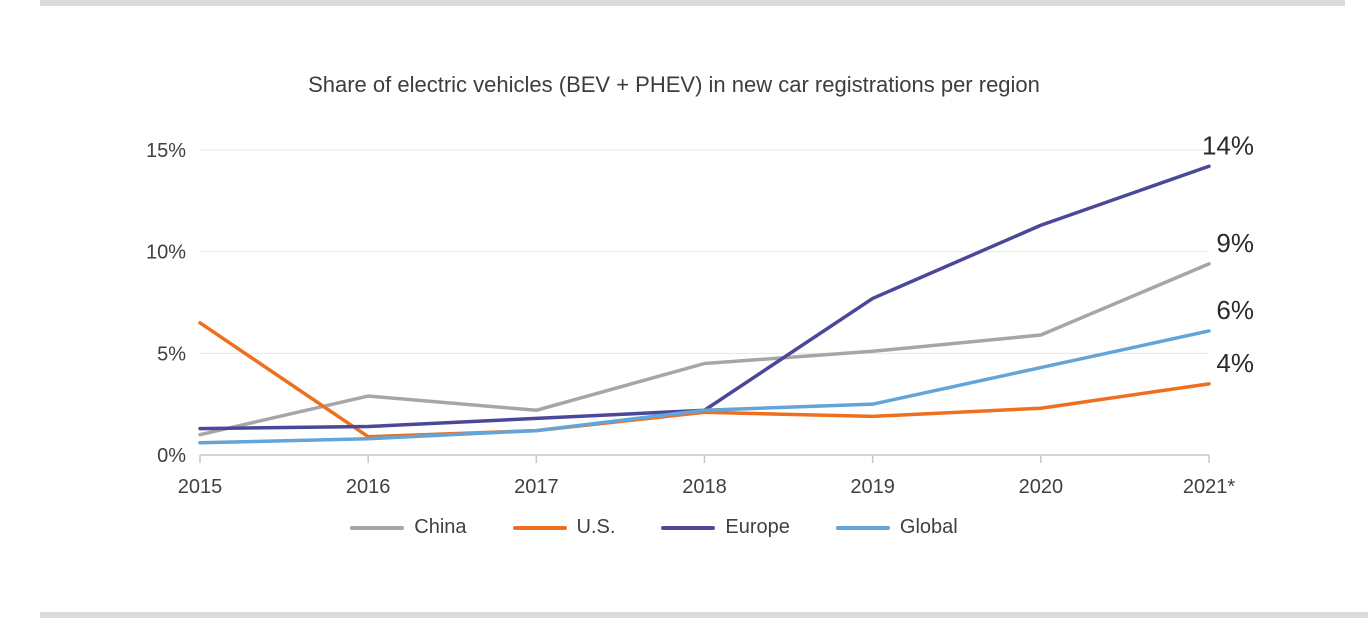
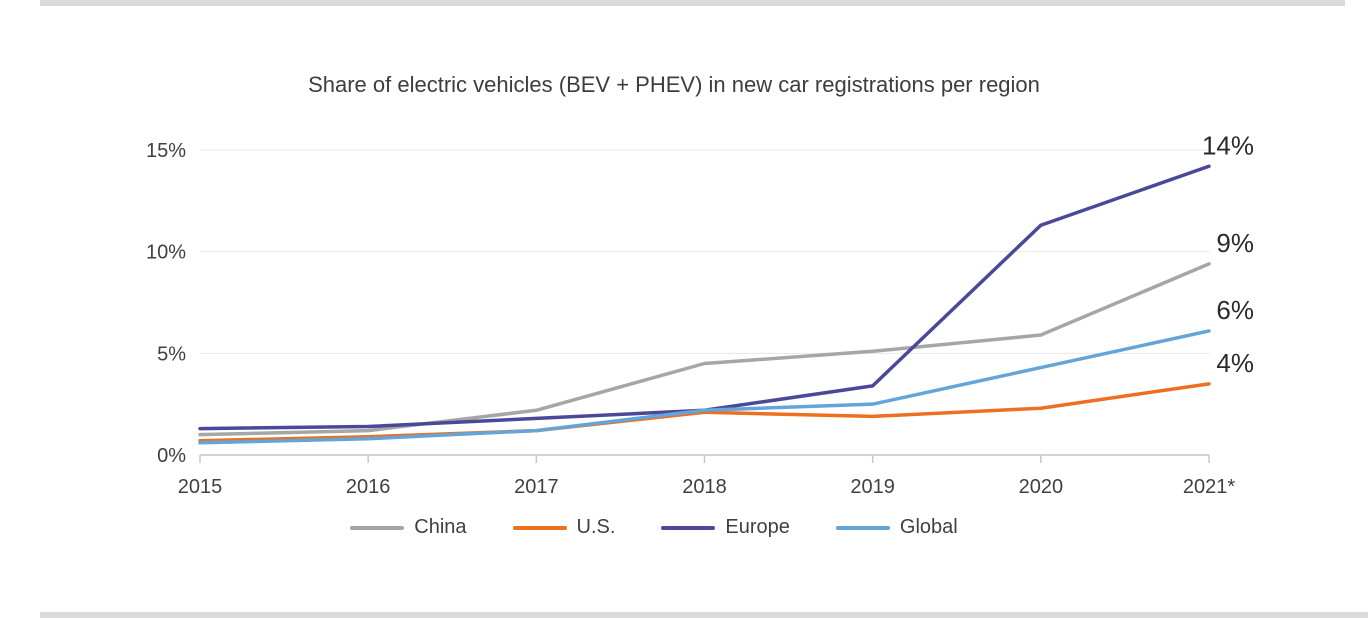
U.S./2015: 6.5% -> 0.7%
China/2016: 2.9% -> 1.2%
Europe/2019: 7.7% -> 3.4%
